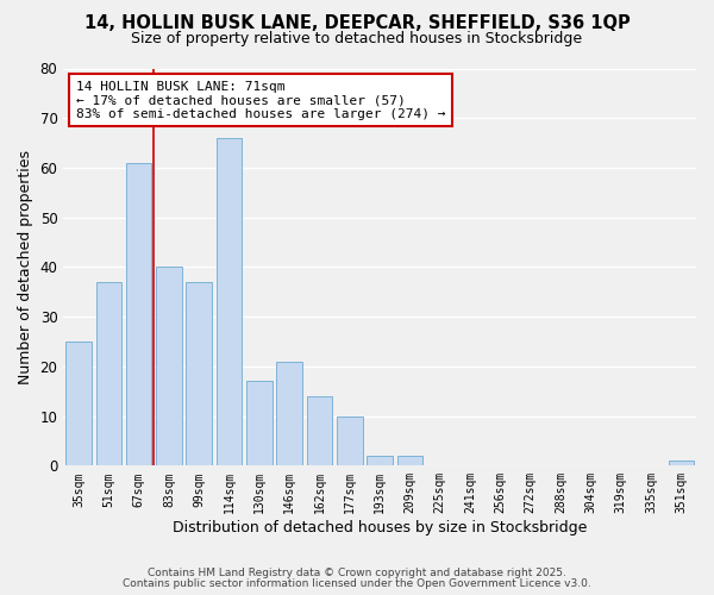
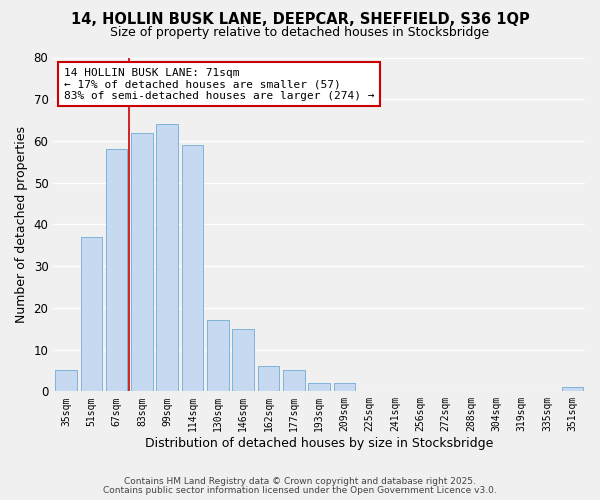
35sqm: 25 -> 5
67sqm: 61 -> 58
83sqm: 40 -> 62
99sqm: 37 -> 64
114sqm: 66 -> 59
146sqm: 21 -> 15
162sqm: 14 -> 6
177sqm: 10 -> 5
